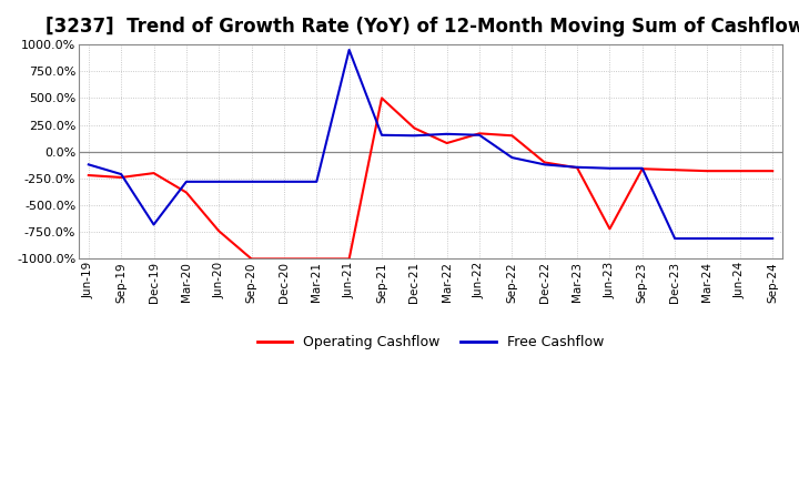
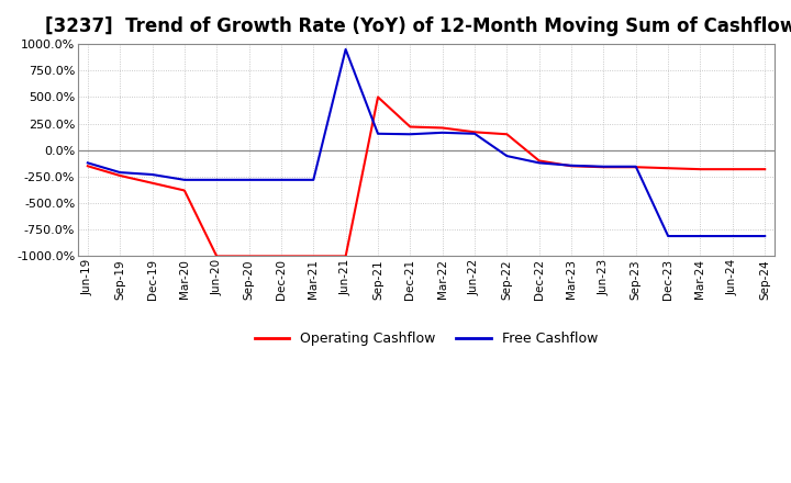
Operating Cashflow/Jun-19: -220% -> -150%
Operating Cashflow/Dec-19: -200% -> -310%
Free Cashflow/Dec-19: -680% -> -230%
Operating Cashflow/Jun-20: -740% -> -1000%
Operating Cashflow/Mar-22: 80% -> 210%
Operating Cashflow/Jun-23: -720% -> -160%
